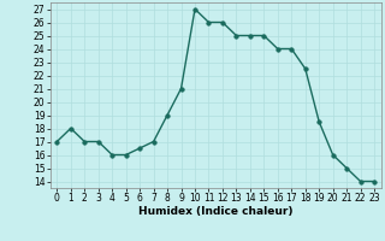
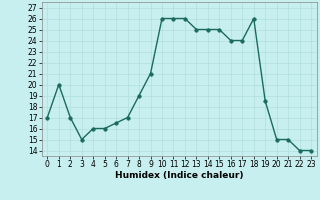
1: 18.0 -> 20.0
3: 17.0 -> 15.0
10: 27.0 -> 26.0
18: 22.5 -> 26.0
20: 16.0 -> 15.0
